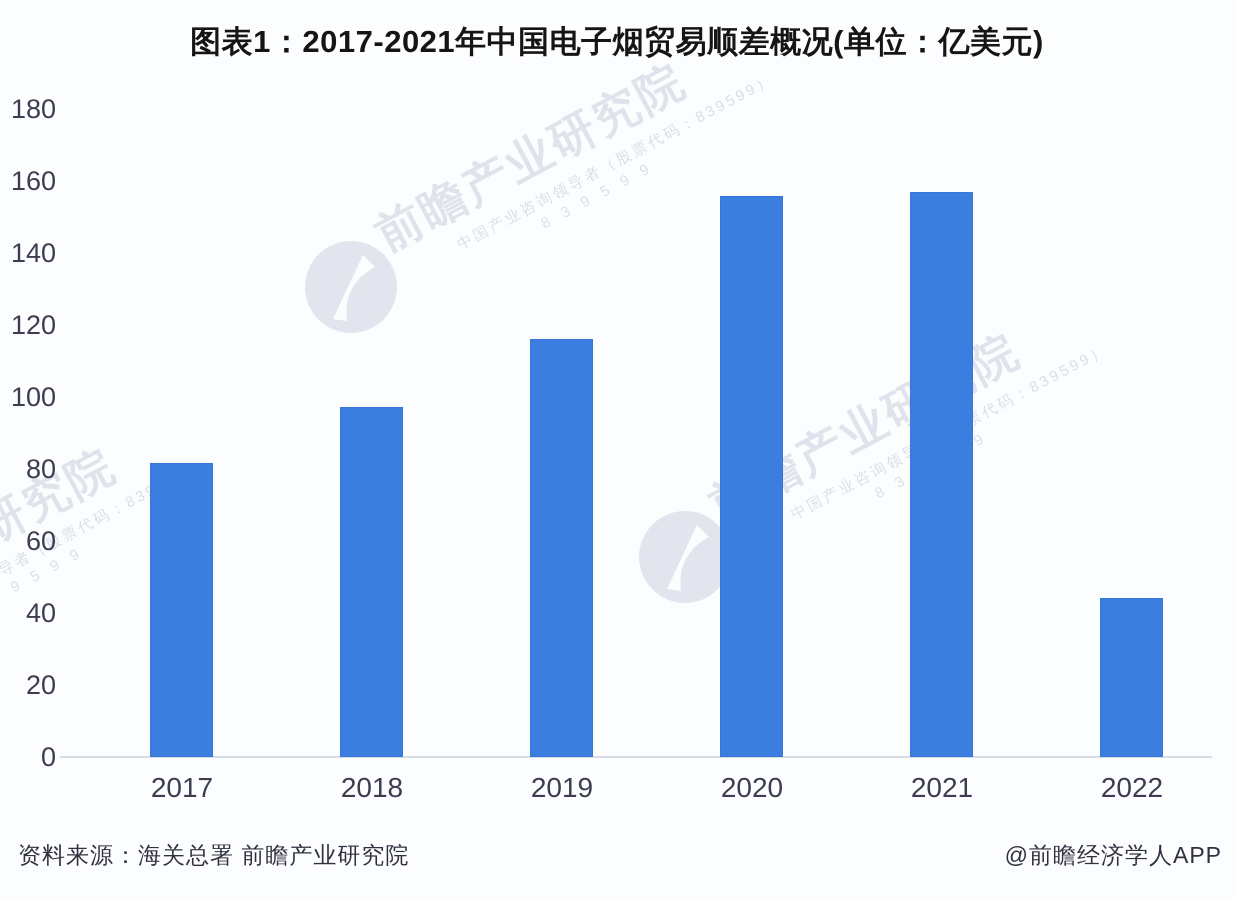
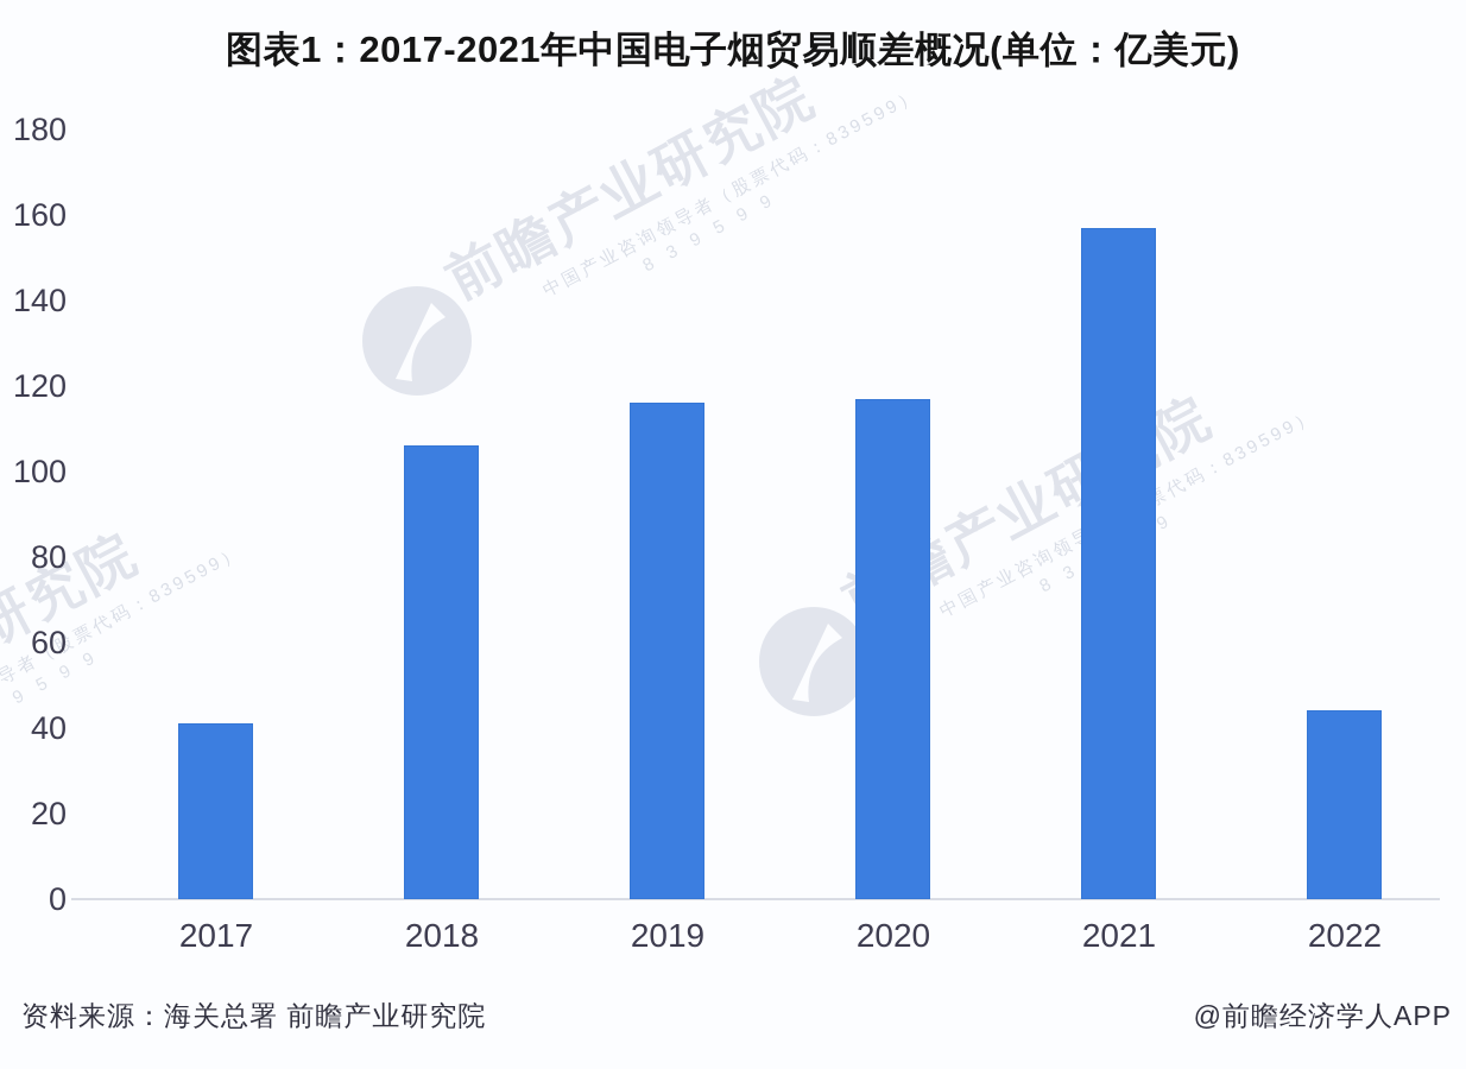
2017: 82 -> 41
2018: 97 -> 106
2020: 156 -> 117
